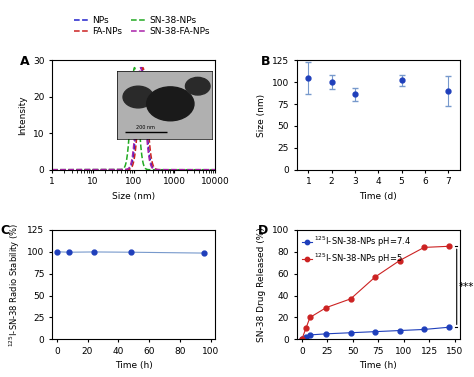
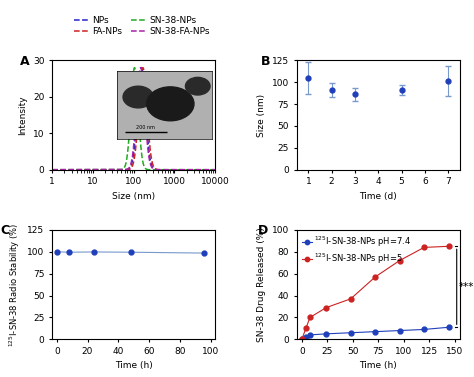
2: 100 -> 91
5: 102 -> 91
7: 90 -> 101
